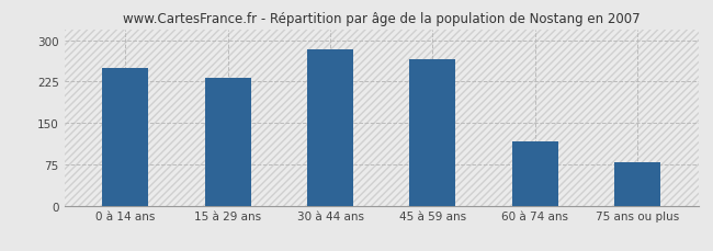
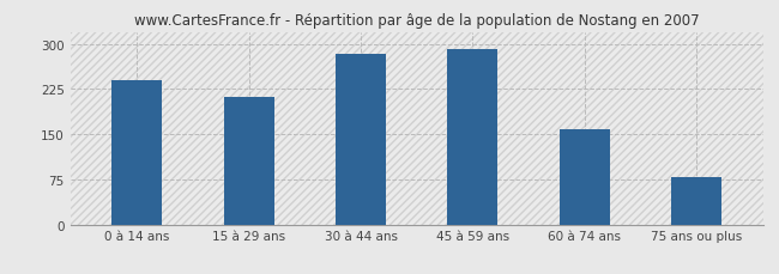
0 à 14 ans: 250 -> 240
15 à 29 ans: 232 -> 212
45 à 59 ans: 266 -> 291
60 à 74 ans: 116 -> 158
